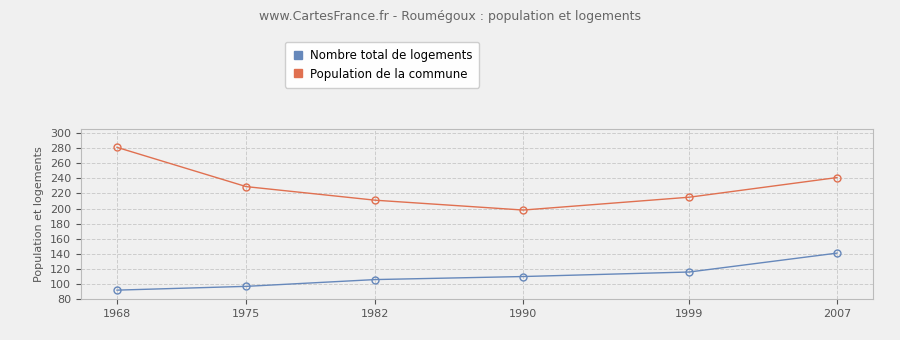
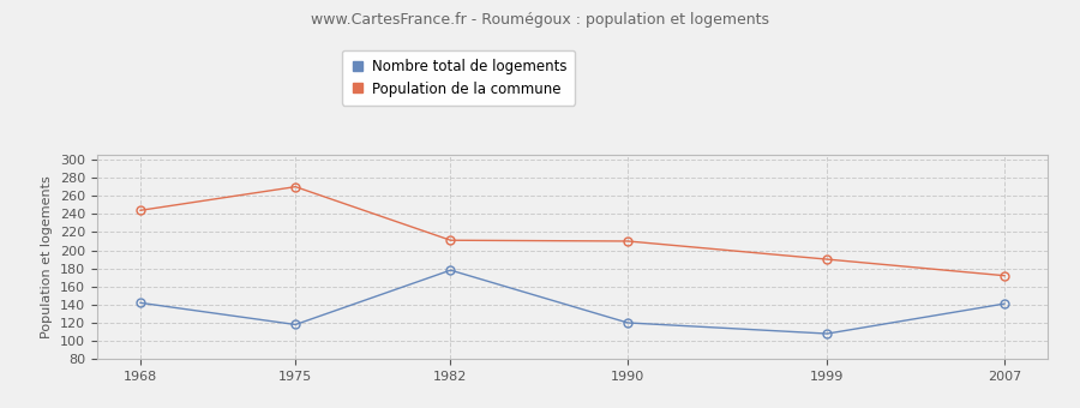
Nombre total de logements/1968: 92 -> 142
Population de la commune/1968: 281 -> 244
Nombre total de logements/1975: 97 -> 118
Population de la commune/1975: 229 -> 270
Nombre total de logements/1982: 106 -> 178
Nombre total de logements/1990: 110 -> 120
Population de la commune/1990: 198 -> 210
Nombre total de logements/1999: 116 -> 108
Population de la commune/1999: 215 -> 190
Population de la commune/2007: 241 -> 172
